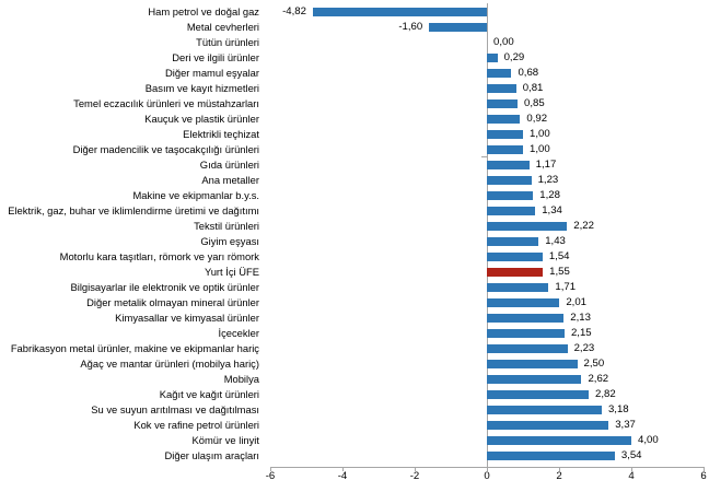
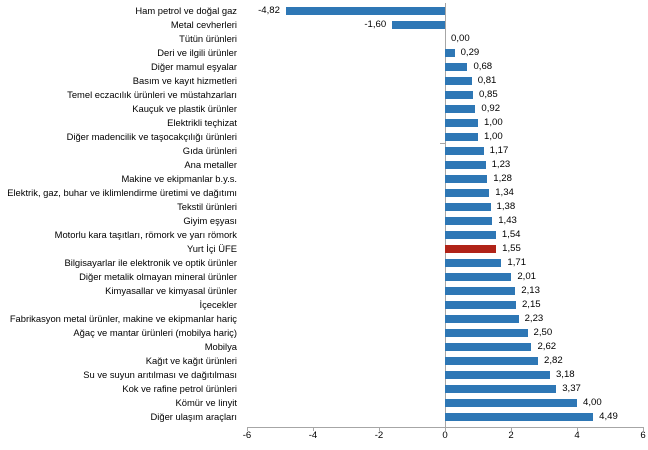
Tekstil ürünleri: 2,22 -> 1,38
Diğer ulaşım araçları: 3,54 -> 4,49
